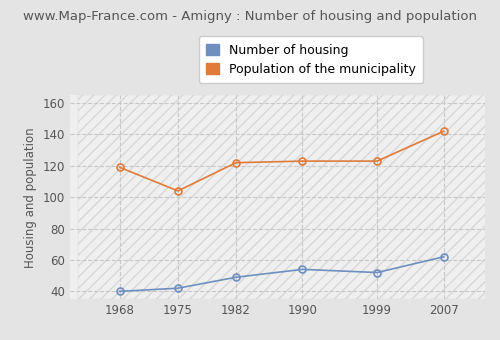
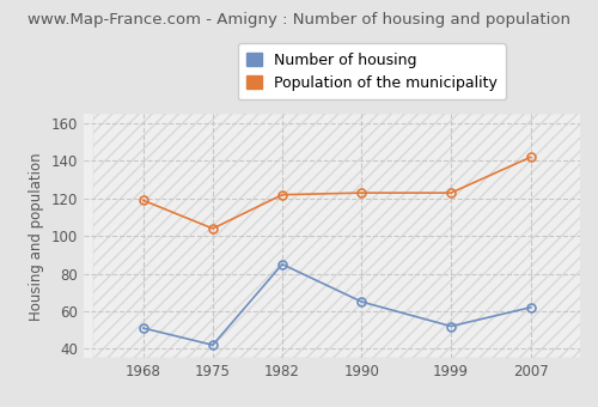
Number of housing/1968: 40 -> 51
Number of housing/1982: 49 -> 85
Number of housing/1990: 54 -> 65
